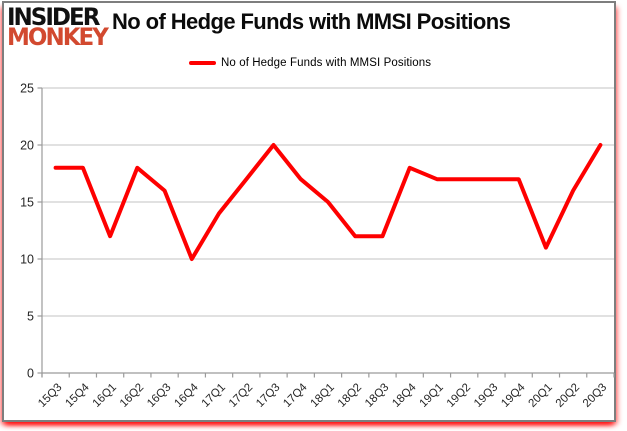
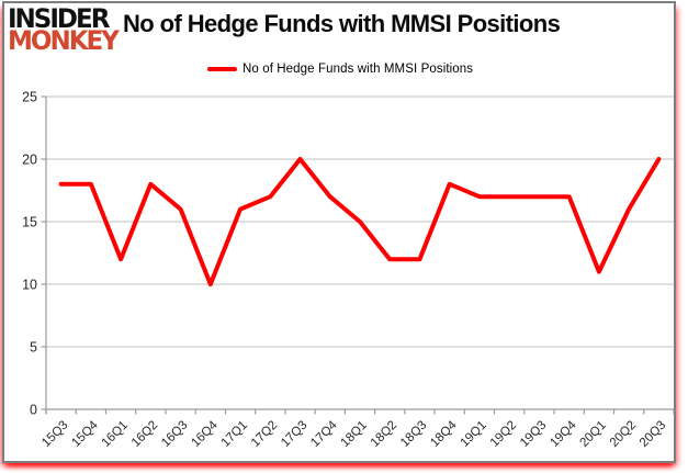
17Q1: 14 -> 16
